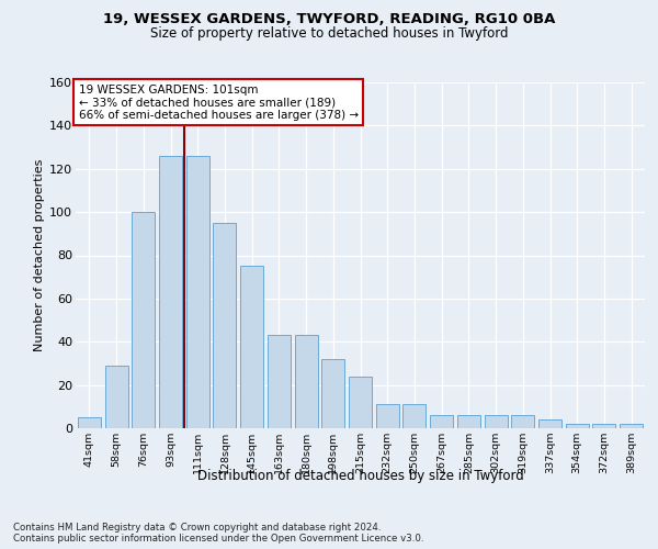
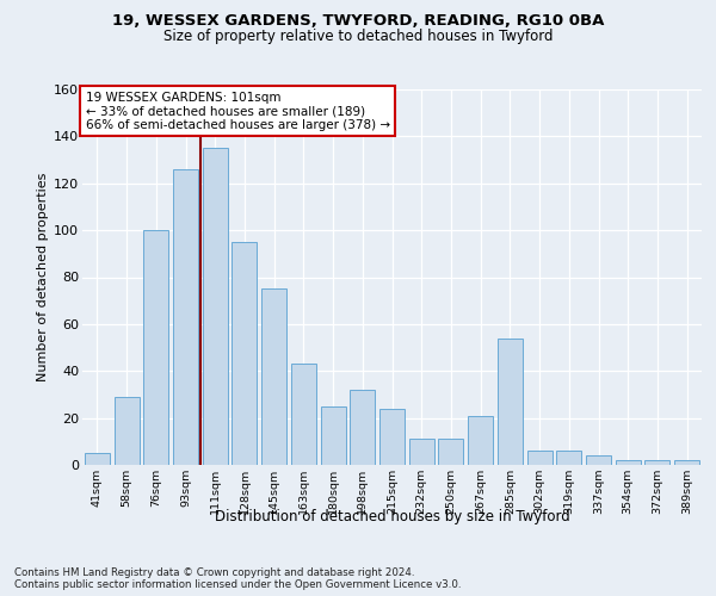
111sqm: 126 -> 135
180sqm: 43 -> 25
267sqm: 6 -> 21
285sqm: 6 -> 54
